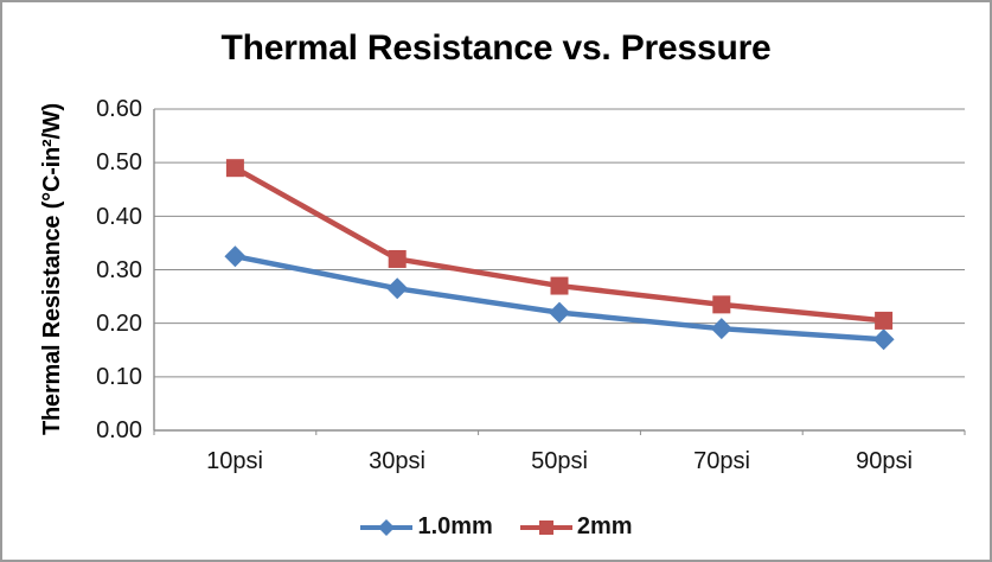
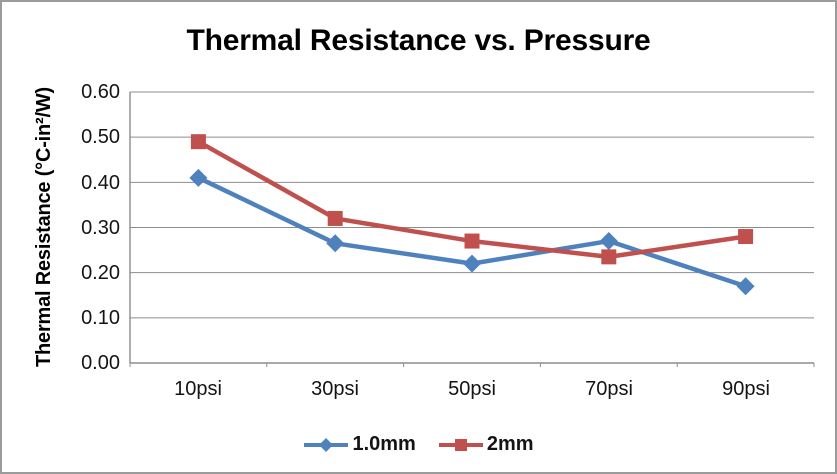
1.0mm/10psi: 0.33 -> 0.41
1.0mm/70psi: 0.19 -> 0.27
2mm/90psi: 0.20 -> 0.28
